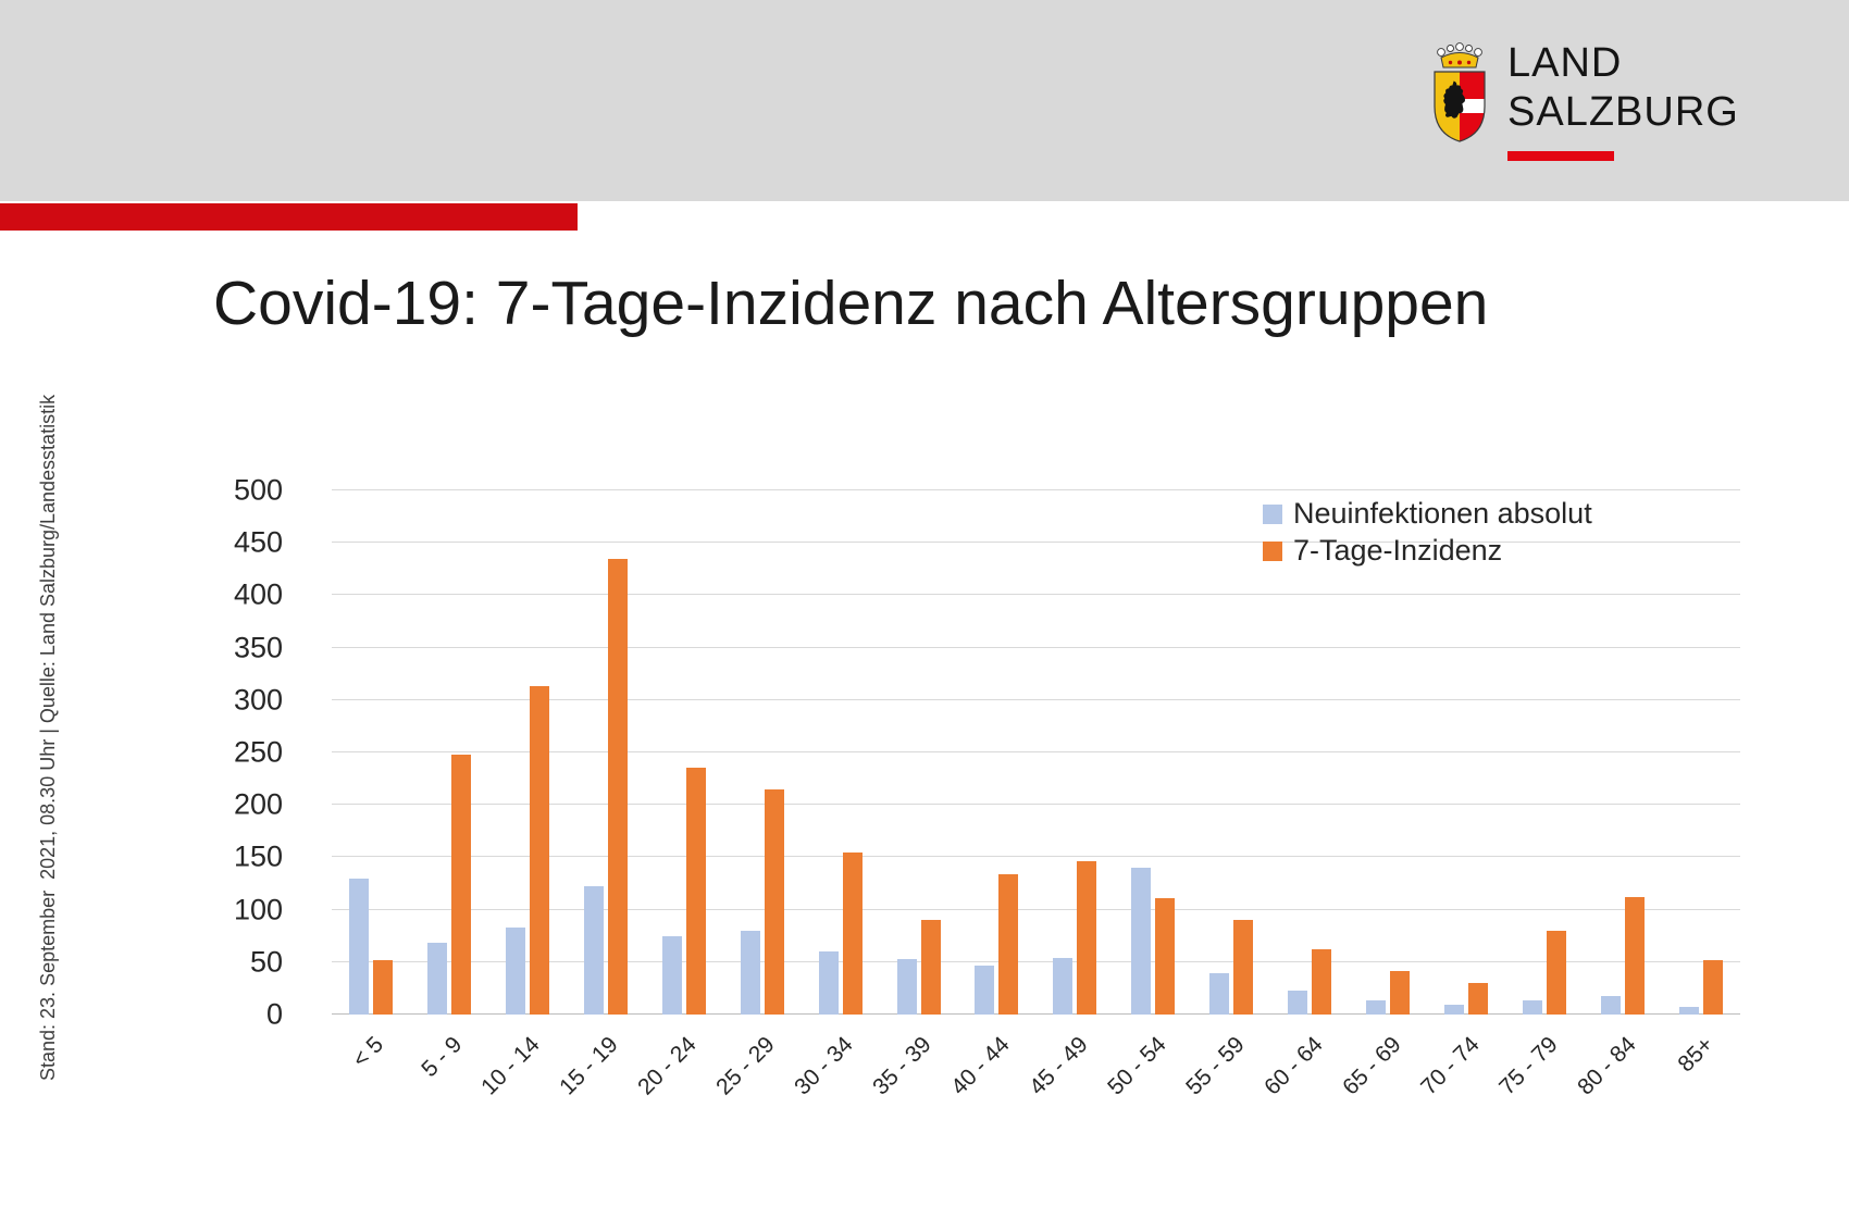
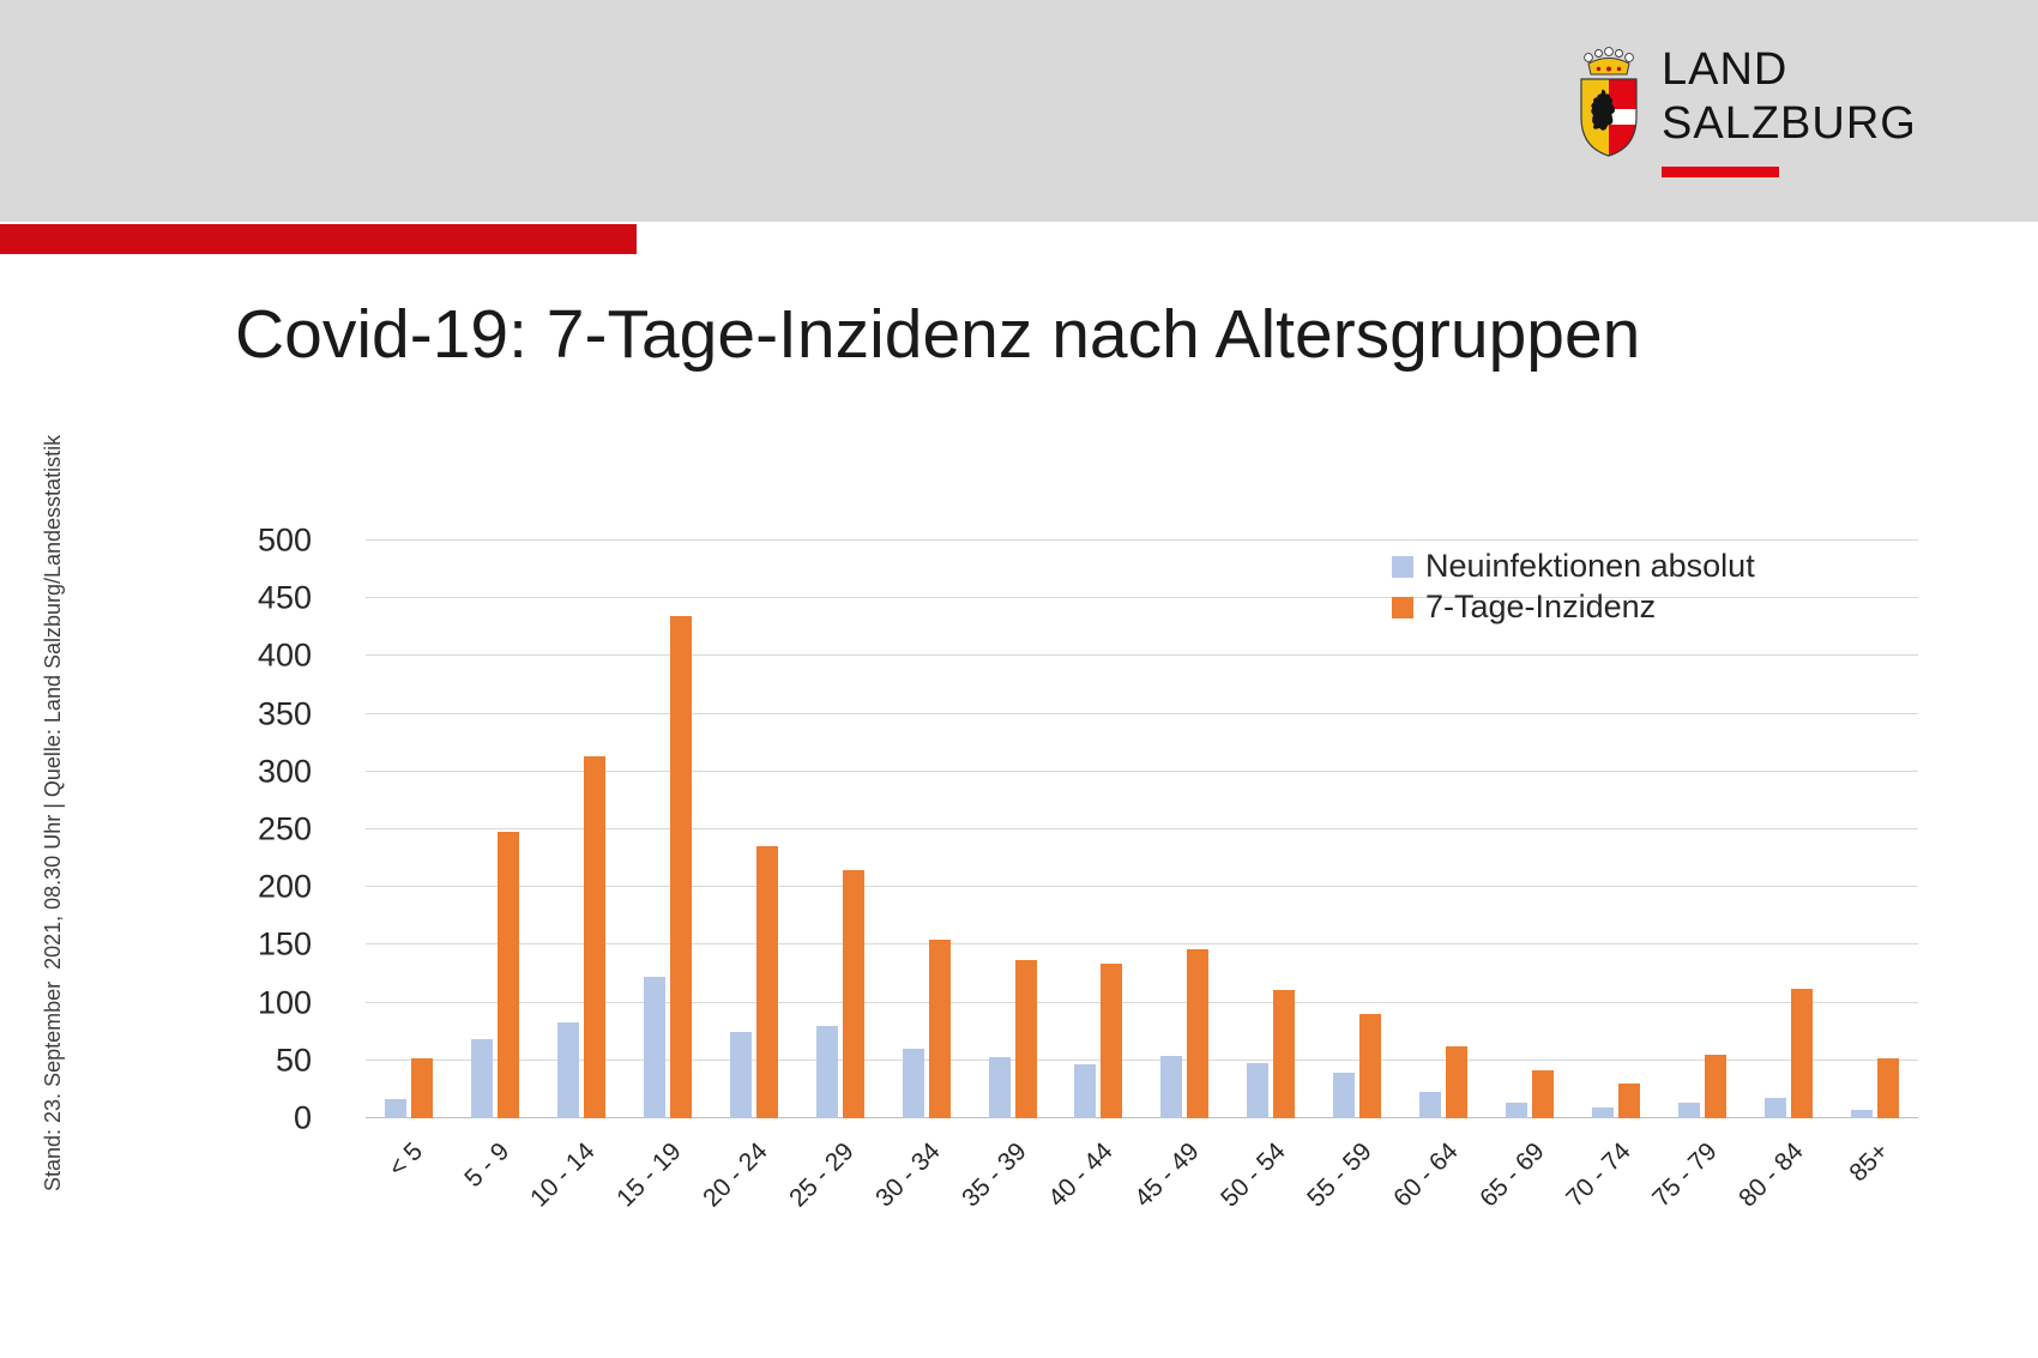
Neuinfektionen absolut/< 5: 130 -> 20
7-Tage-Inzidenz/35 - 39: 90 -> 140
Neuinfektionen absolut/50 - 54: 140 -> 50
7-Tage-Inzidenz/75 - 79: 80 -> 60
